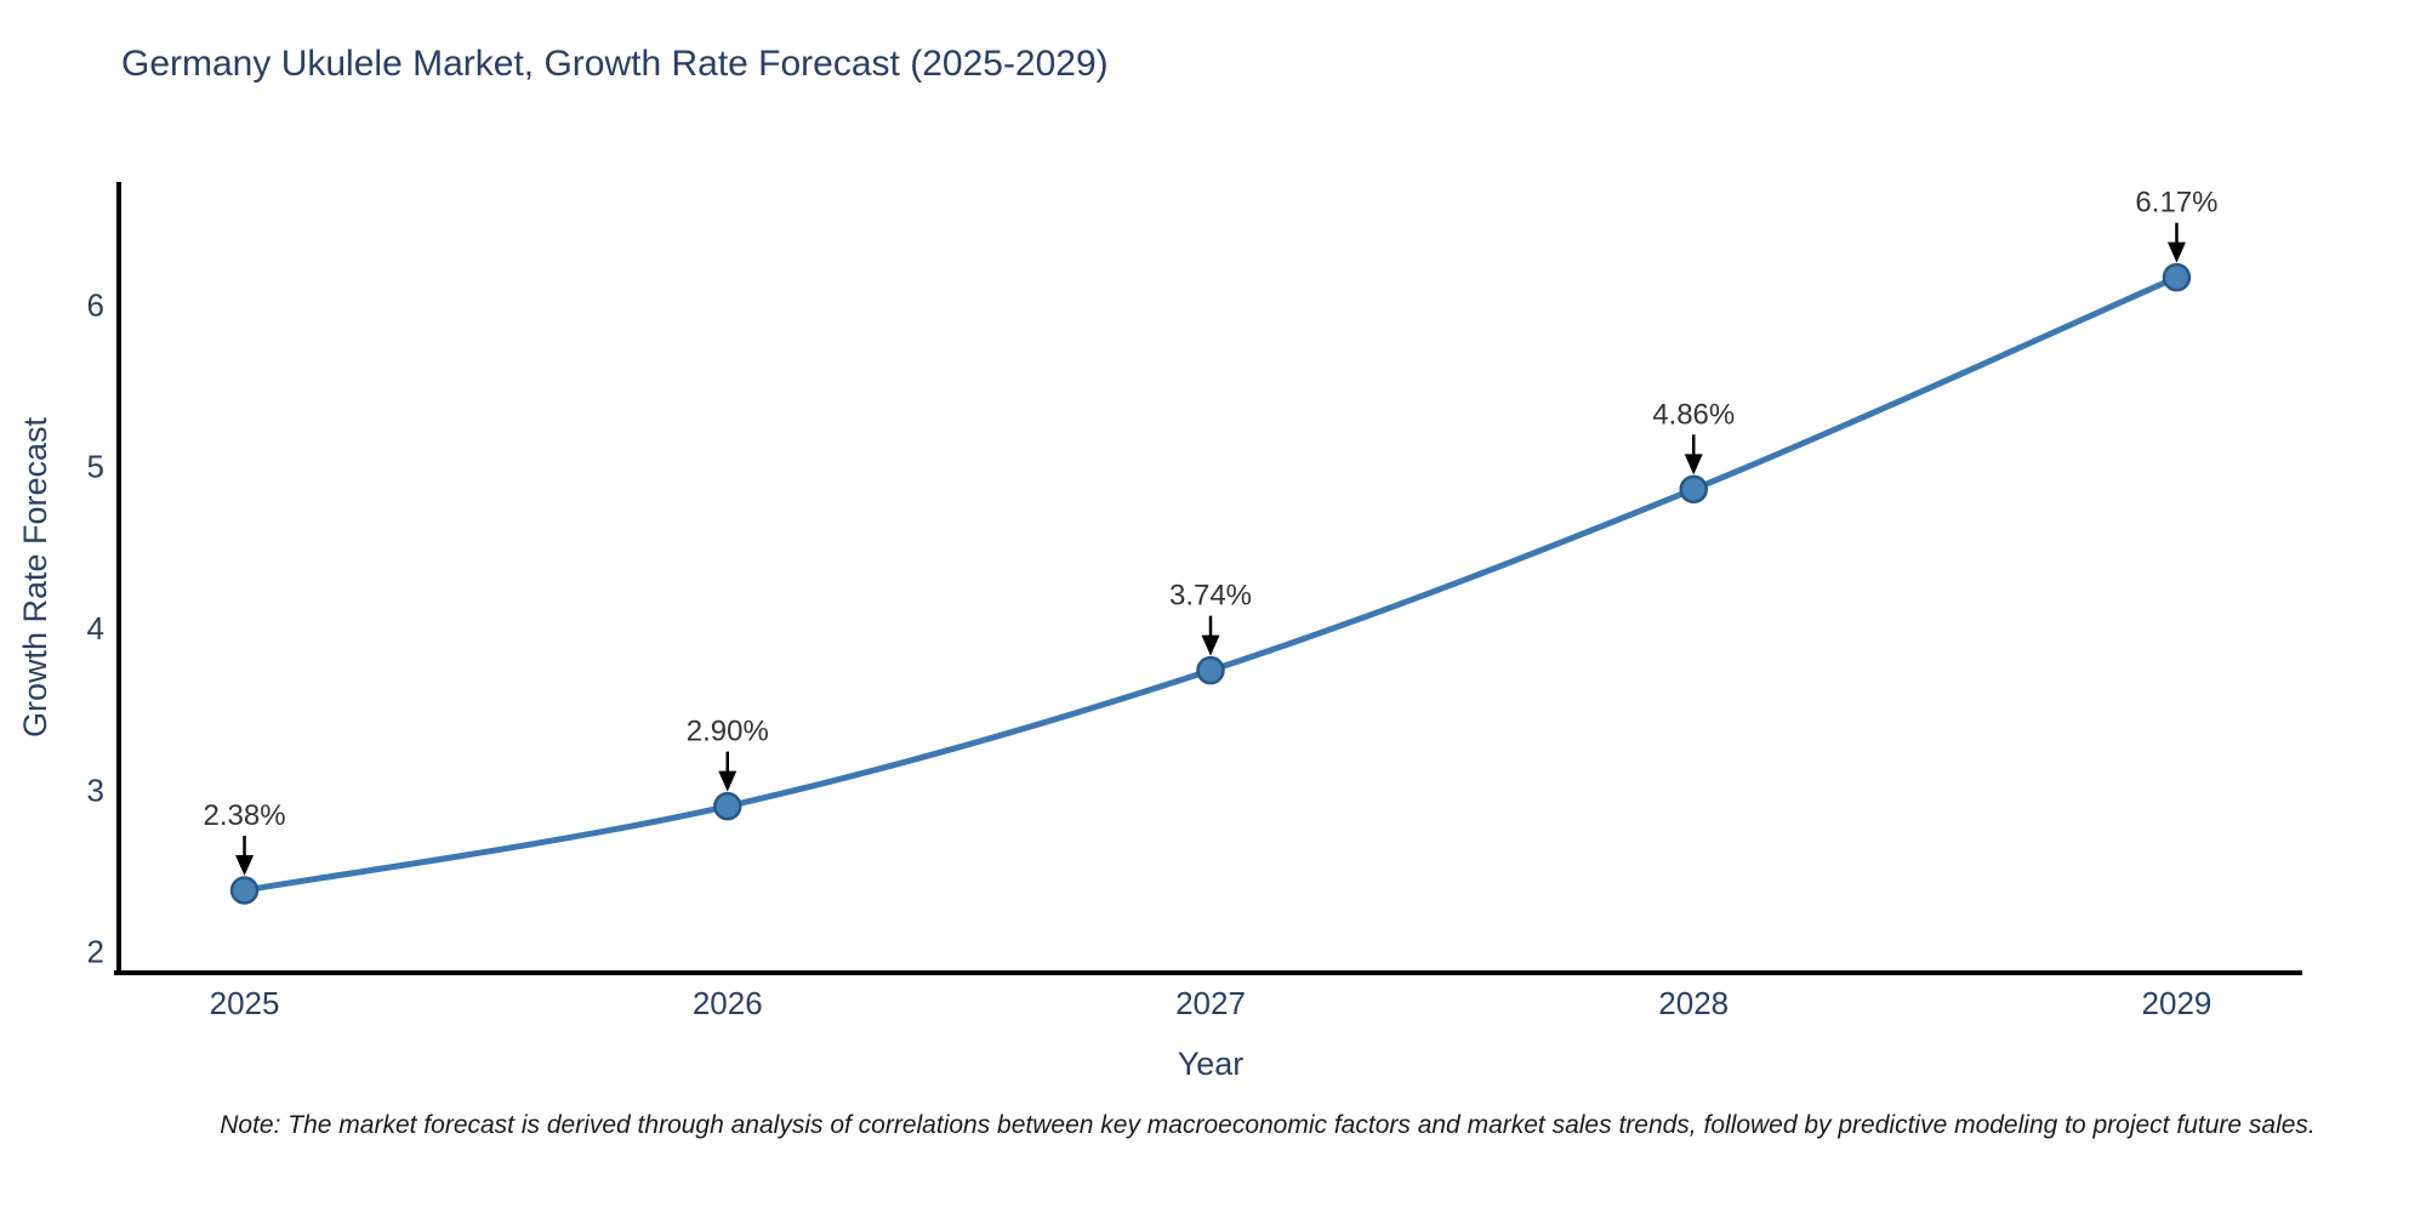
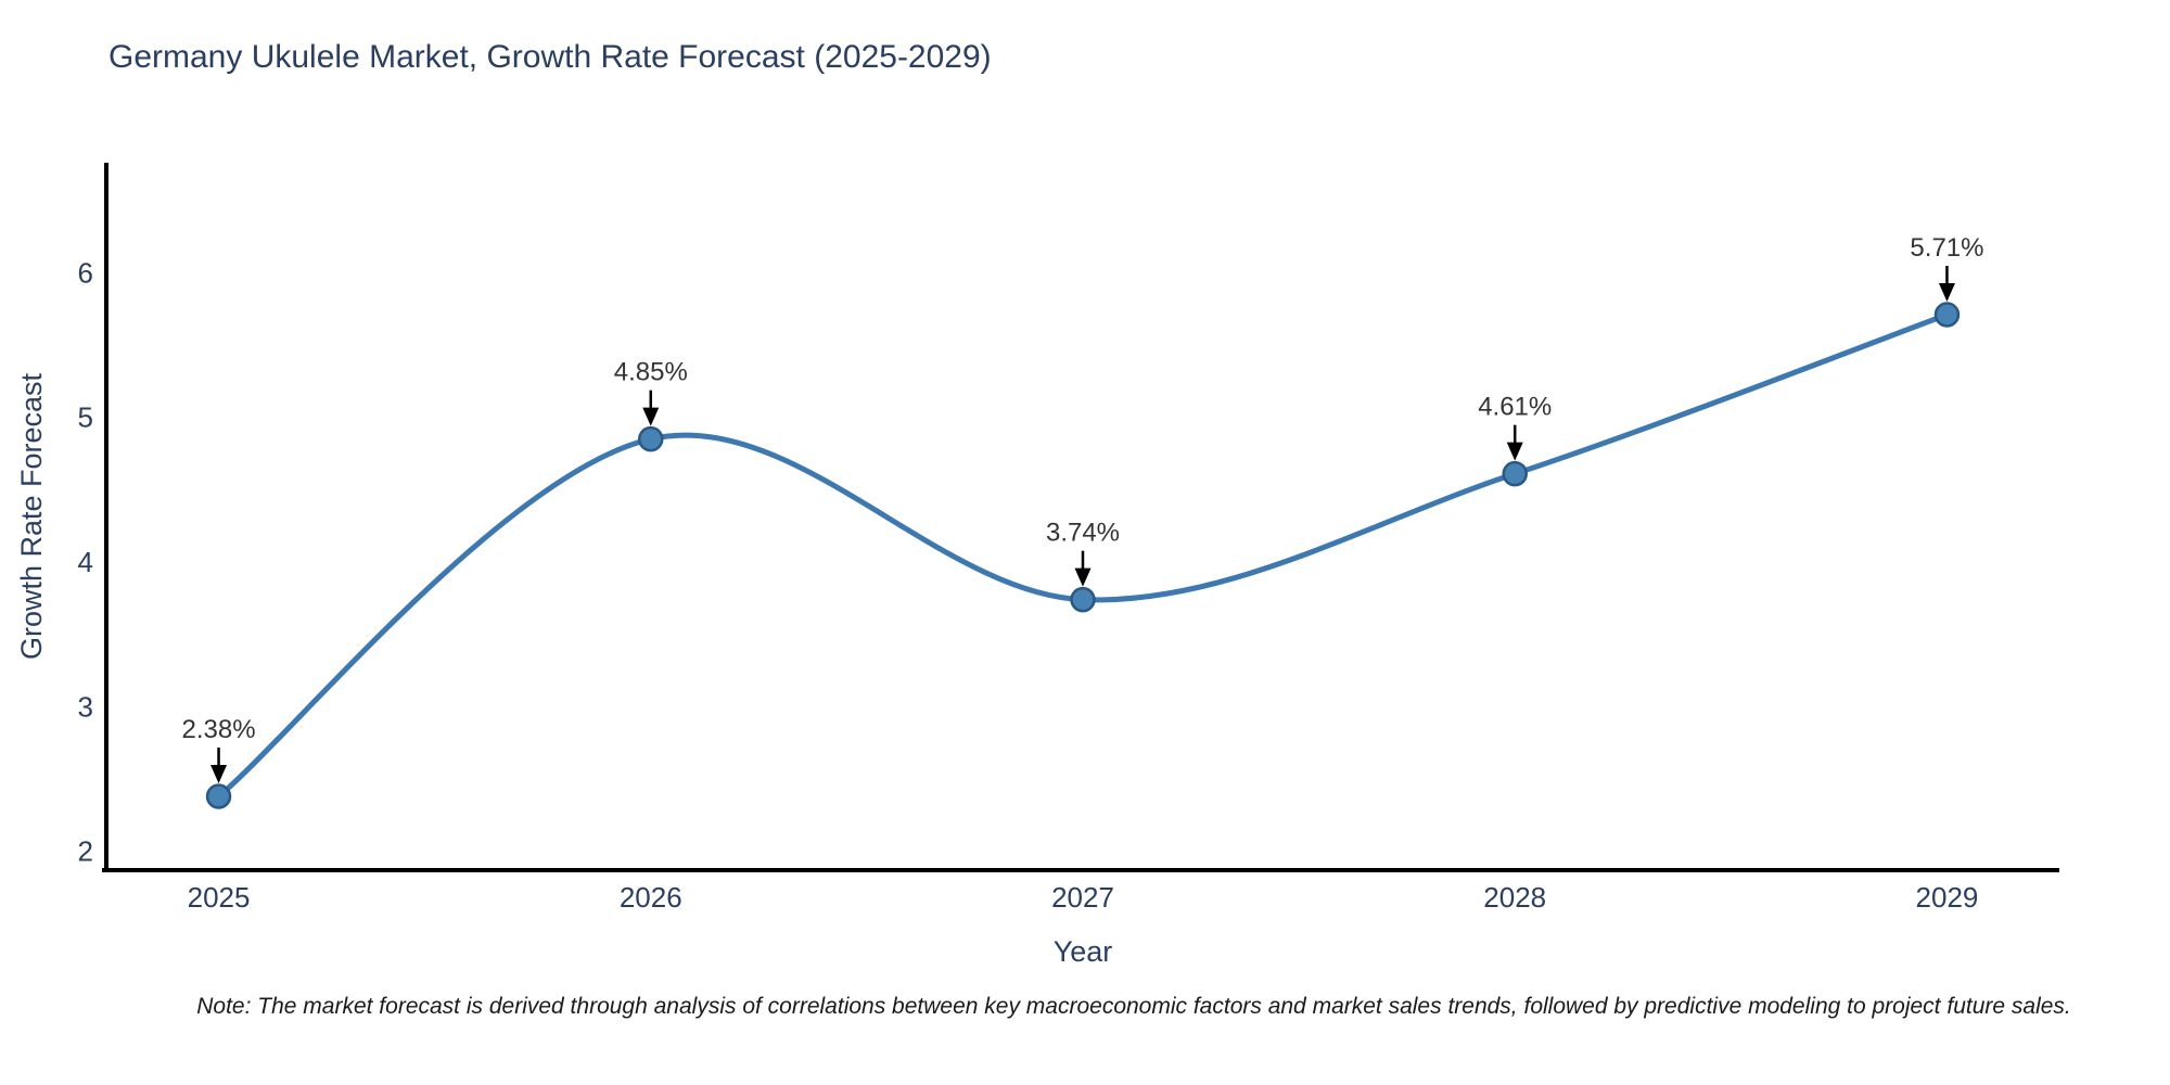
2026: 2.90% -> 4.85%
2028: 4.86% -> 4.61%
2029: 6.17% -> 5.71%
